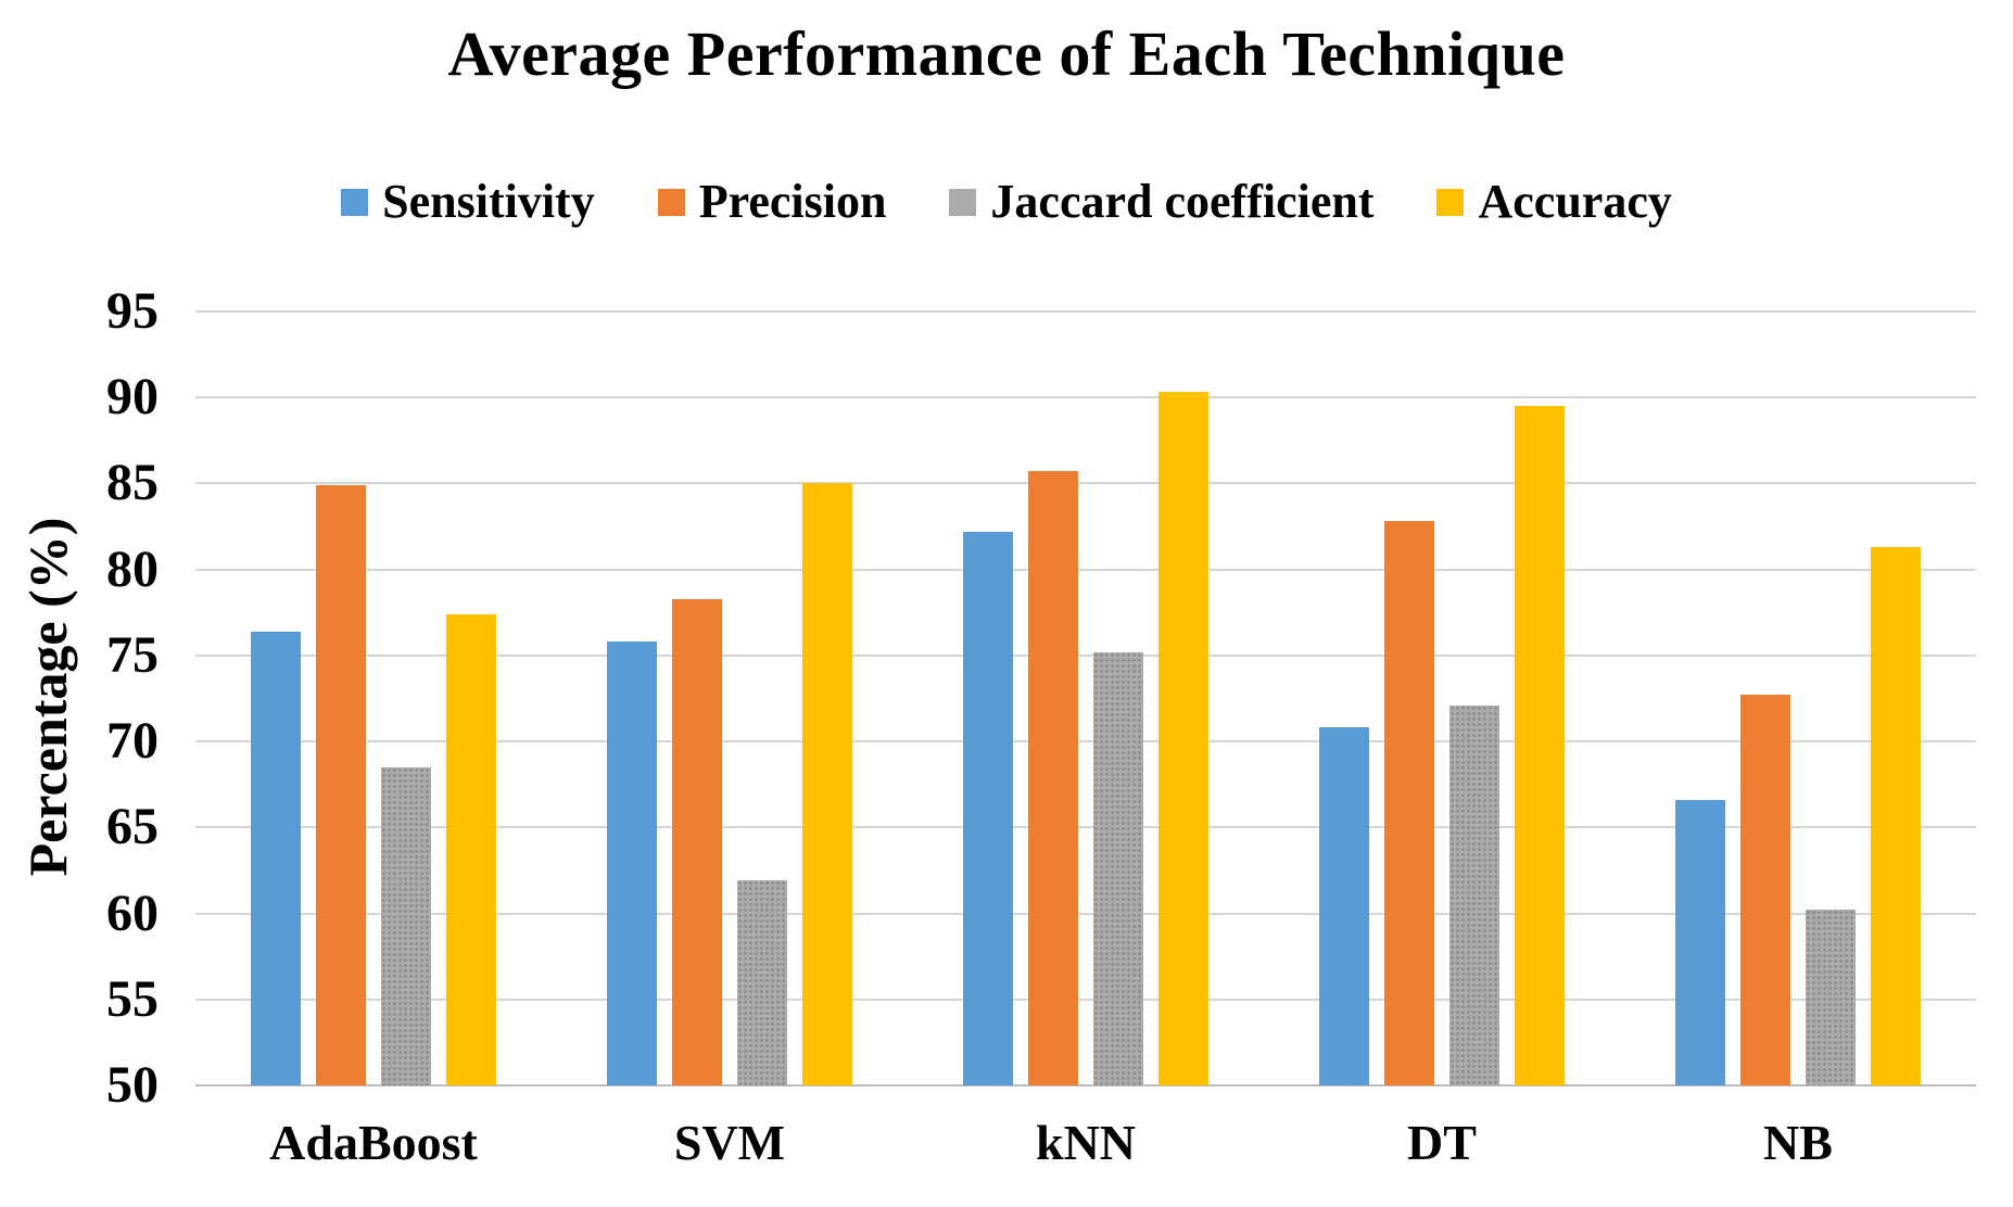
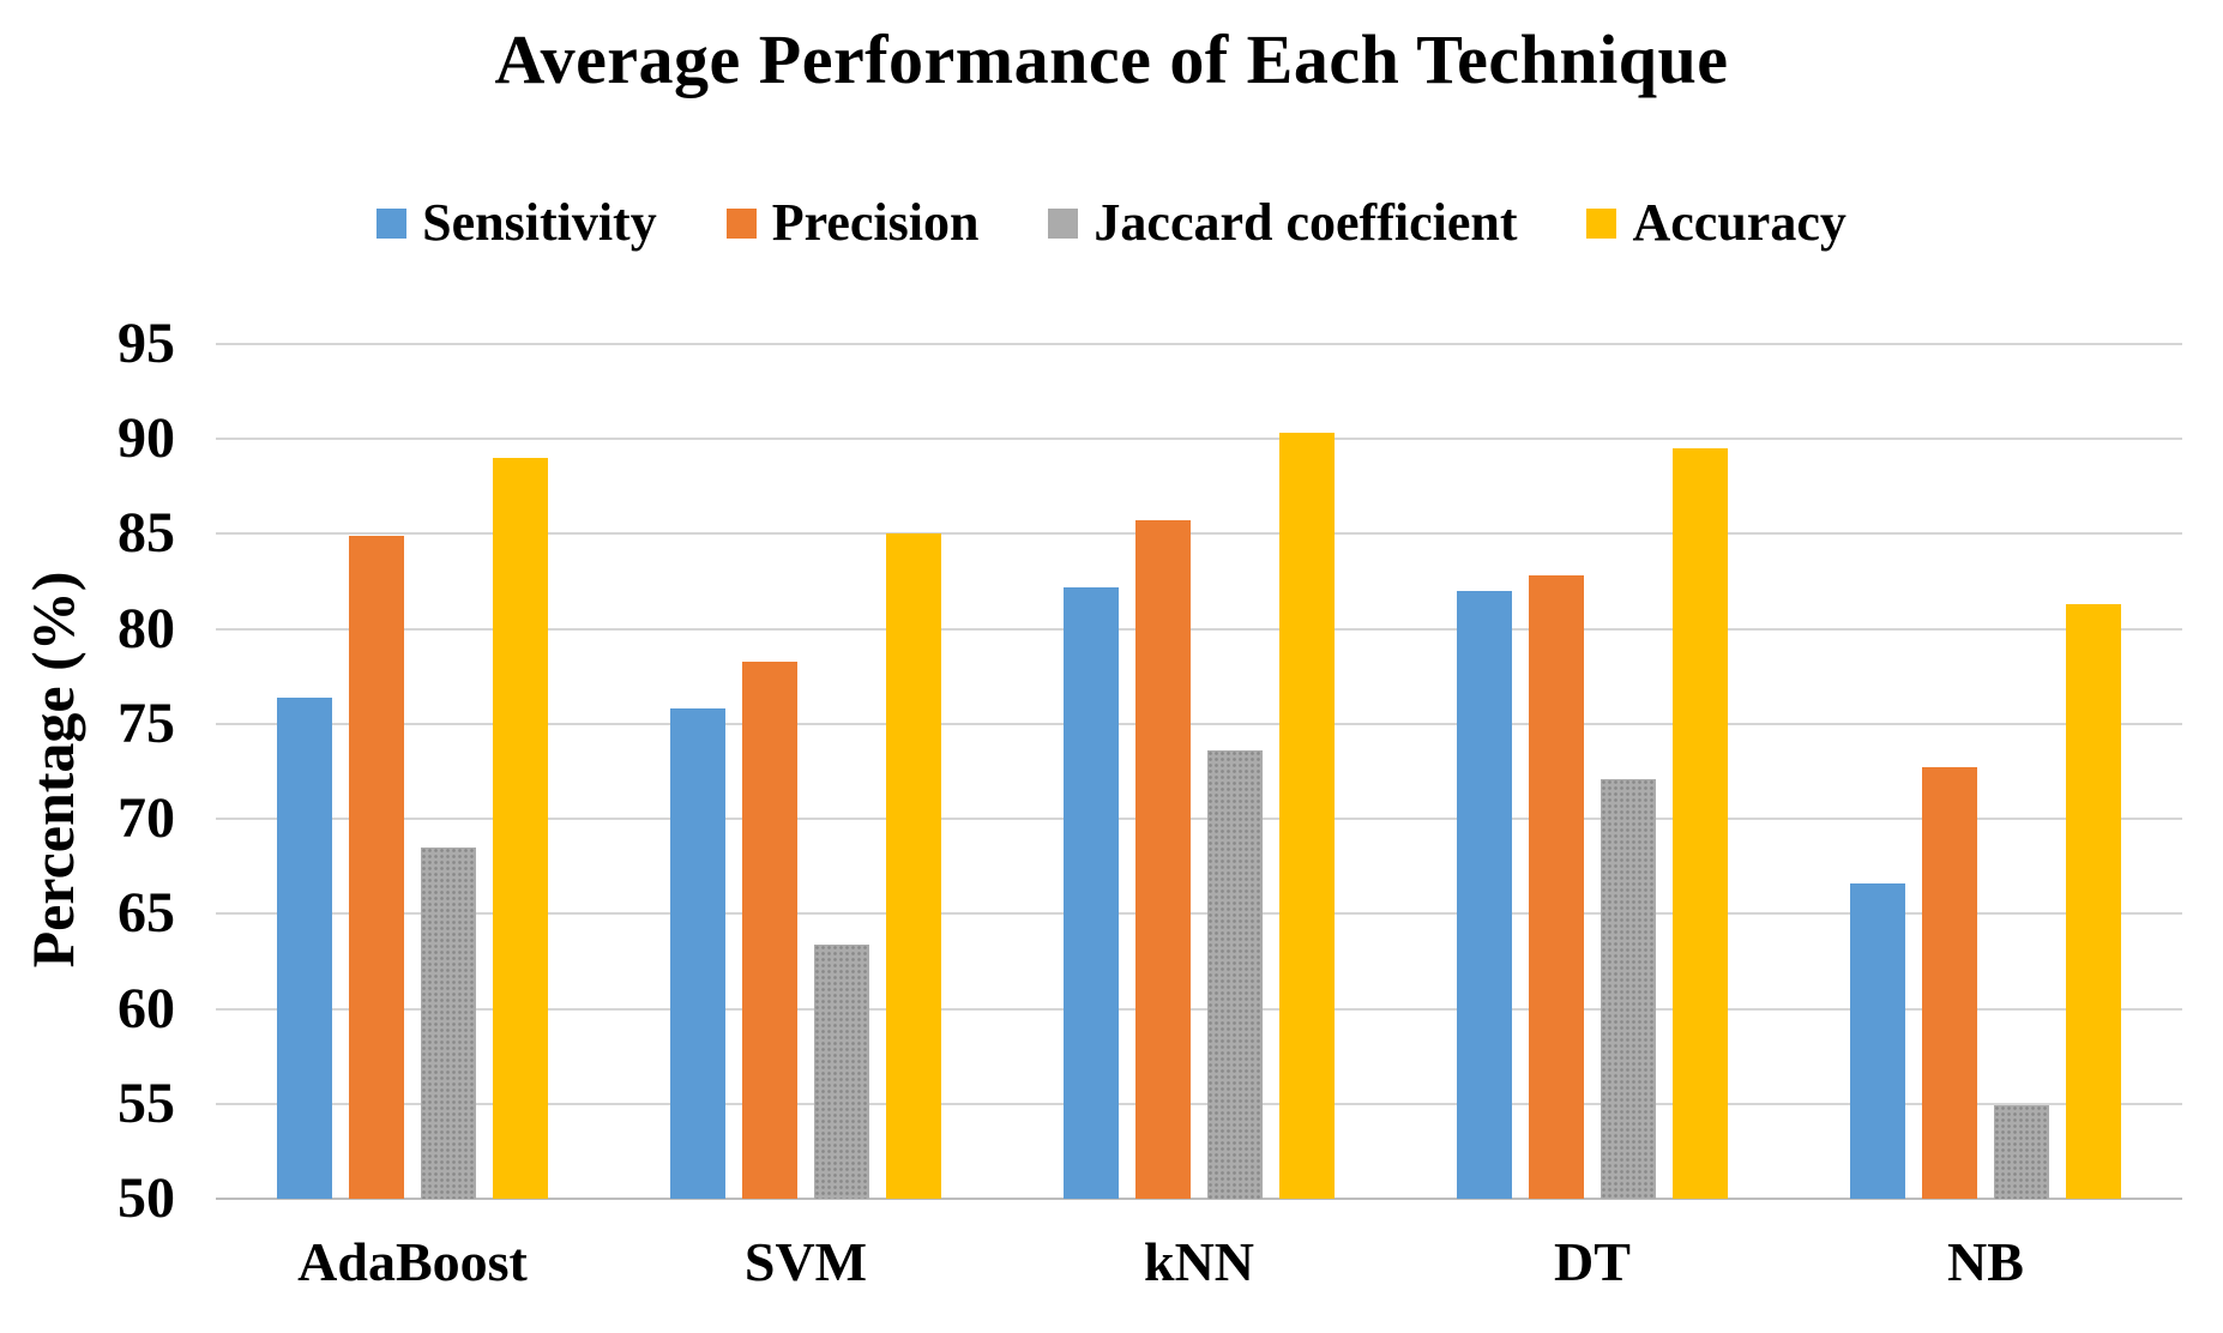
Accuracy/AdaBoost: 77.4 -> 89.0
Jaccard coefficient/SVM: 61.9 -> 63.4
Jaccard coefficient/kNN: 75.2 -> 73.6
Sensitivity/DT: 70.8 -> 82.0
Jaccard coefficient/NB: 60.2 -> 54.9
